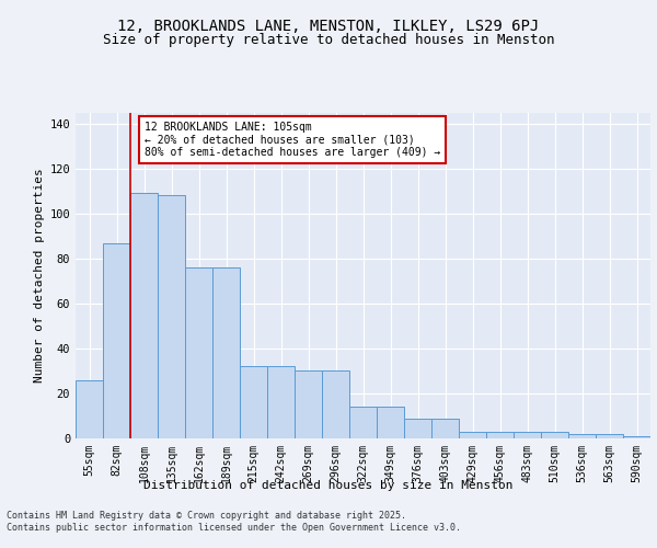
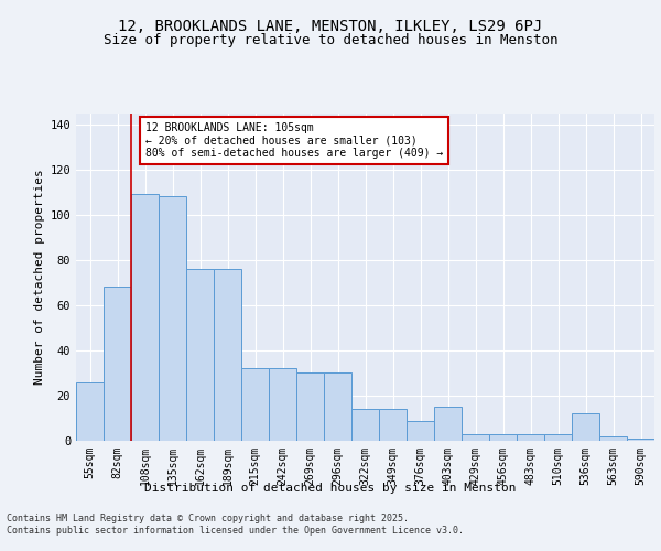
82sqm: 87 -> 68
403sqm: 9 -> 15
536sqm: 2 -> 12
